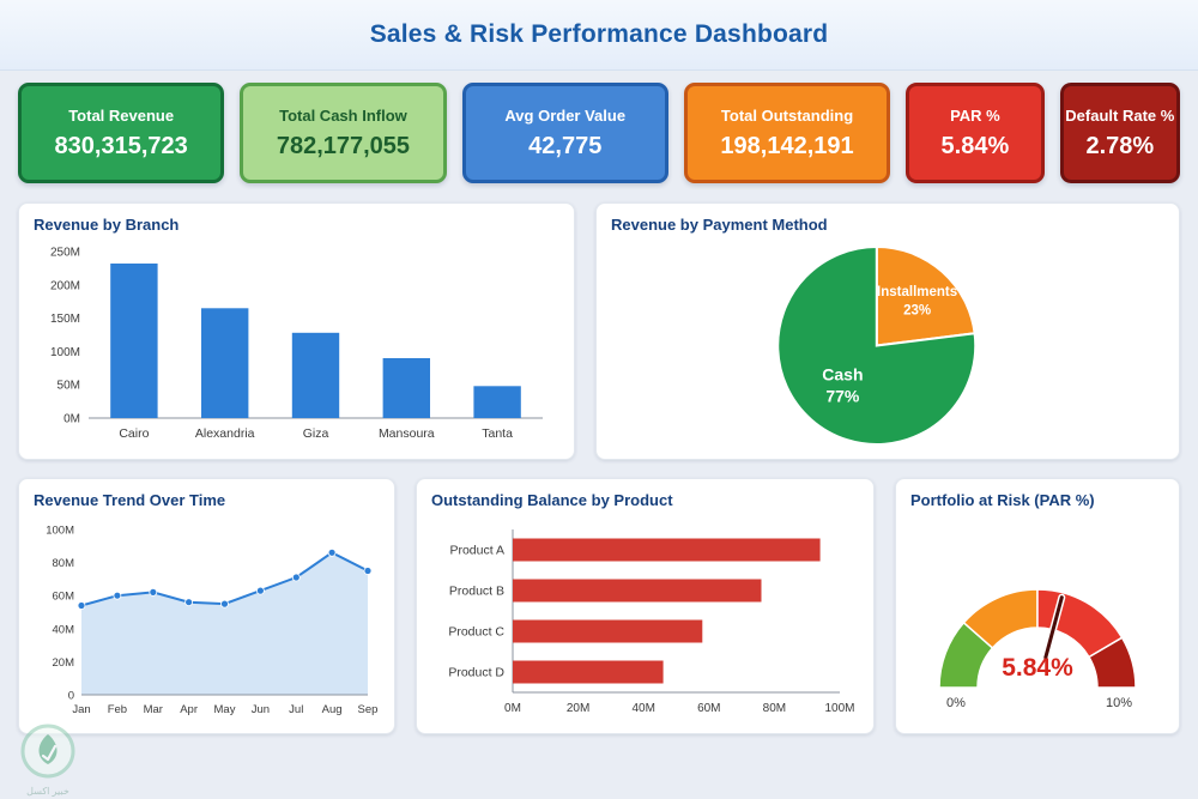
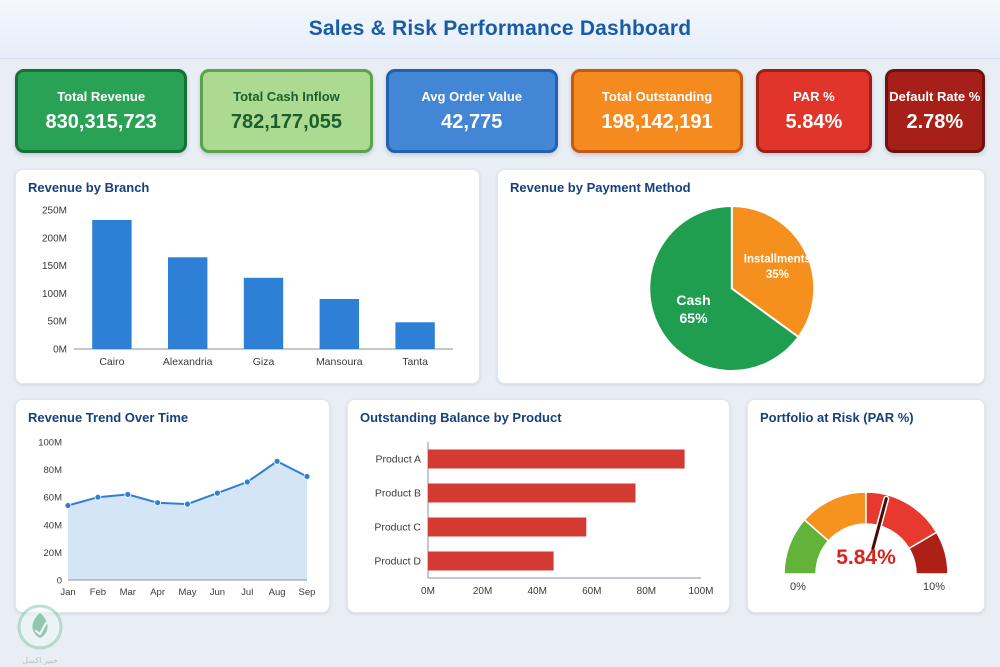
Revenue by Payment Method/Cash: 77% -> 65%
Revenue by Payment Method/Installments: 23% -> 35%
